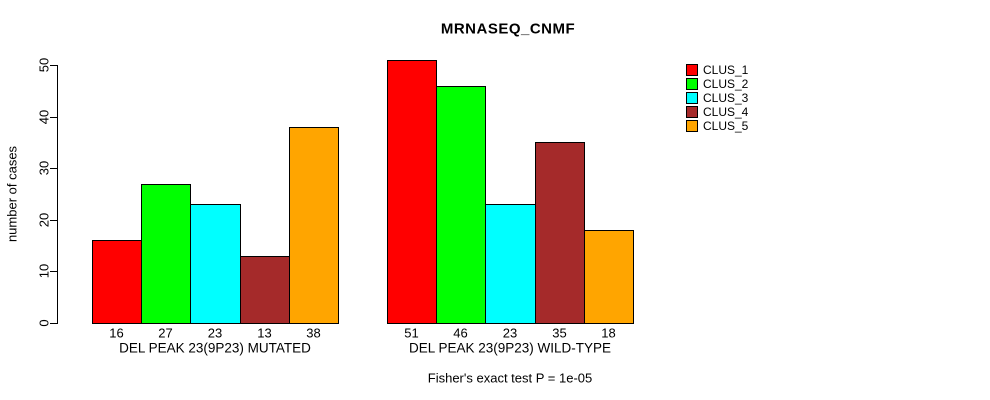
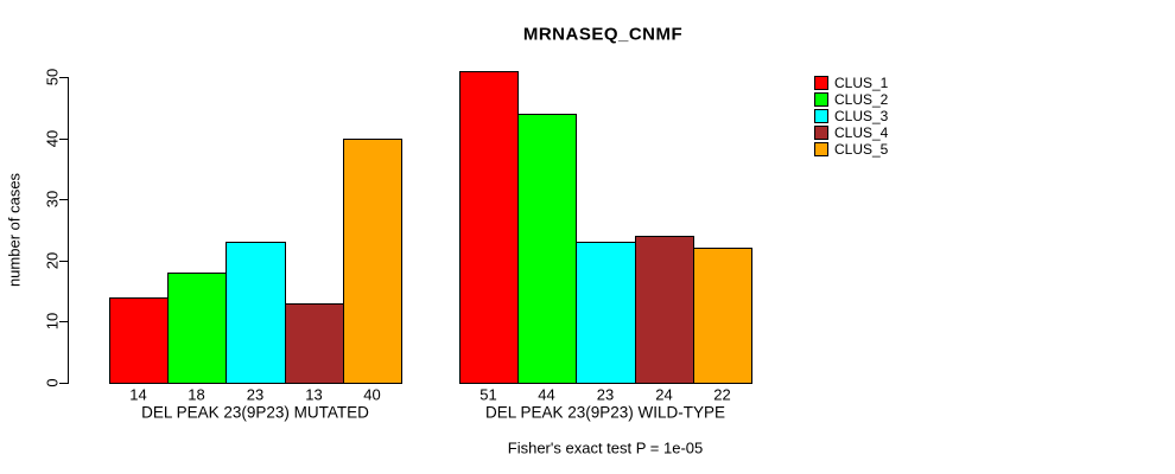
CLUS_1/DEL PEAK 23(9P23) MUTATED: 16 -> 14
CLUS_2/DEL PEAK 23(9P23) MUTATED: 27 -> 18
CLUS_5/DEL PEAK 23(9P23) MUTATED: 38 -> 40
CLUS_2/DEL PEAK 23(9P23) WILD-TYPE: 46 -> 44
CLUS_4/DEL PEAK 23(9P23) WILD-TYPE: 35 -> 24
CLUS_5/DEL PEAK 23(9P23) WILD-TYPE: 18 -> 22
